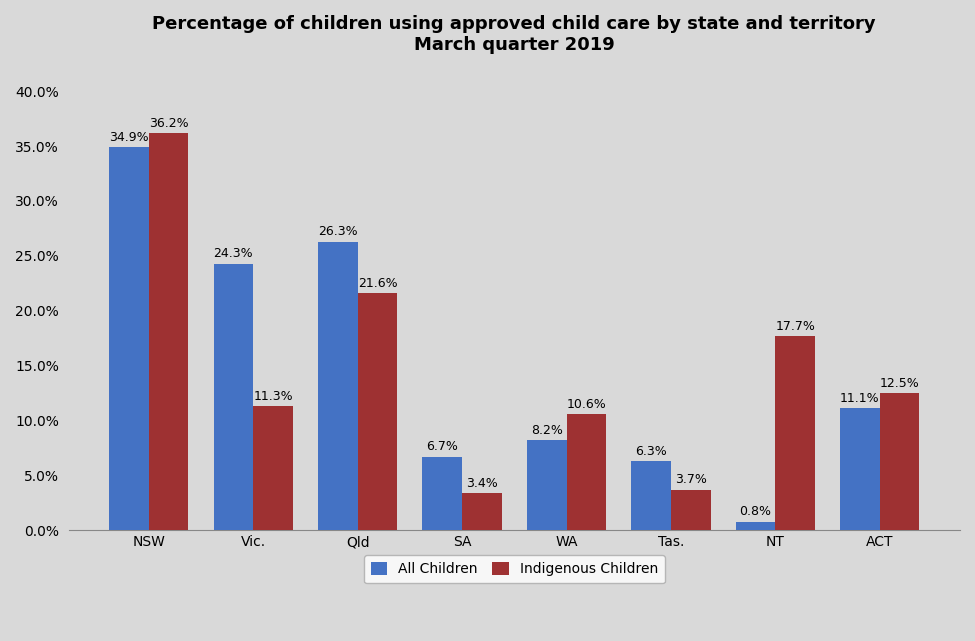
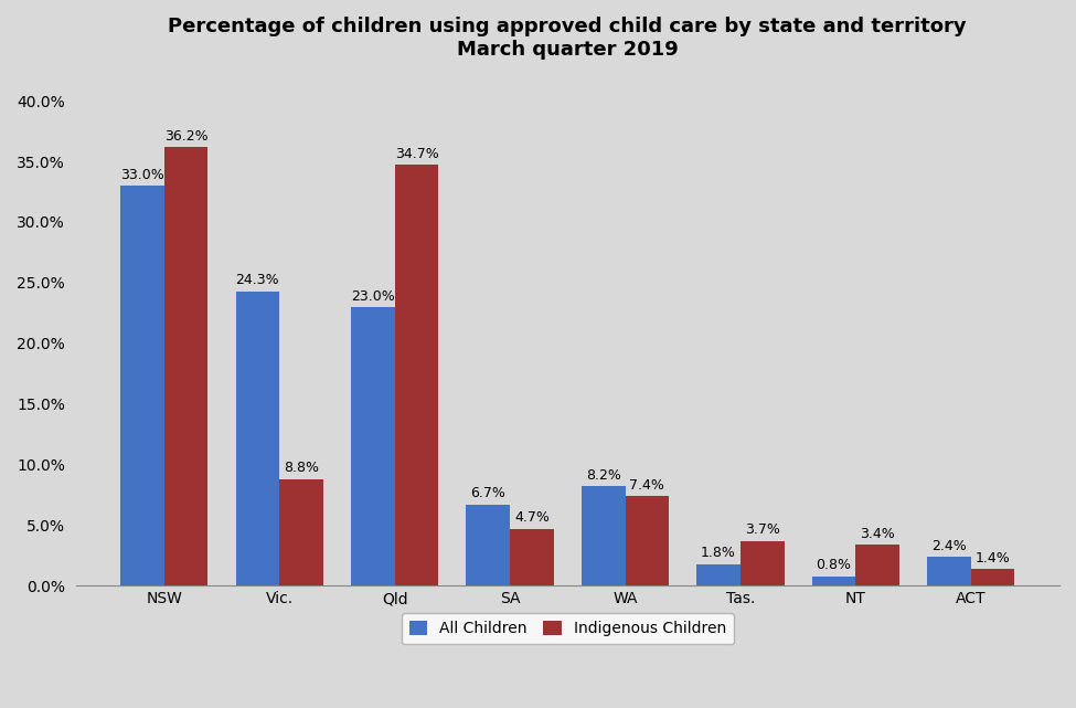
All Children/NSW: 34.9% -> 33.0%
Indigenous Children/Vic.: 11.3% -> 8.8%
All Children/Qld: 26.3% -> 23.0%
Indigenous Children/Qld: 21.6% -> 34.7%
Indigenous Children/SA: 3.4% -> 4.7%
Indigenous Children/WA: 10.6% -> 7.4%
All Children/Tas.: 6.3% -> 1.8%
Indigenous Children/NT: 17.7% -> 3.4%
All Children/ACT: 11.1% -> 2.4%
Indigenous Children/ACT: 12.5% -> 1.4%
